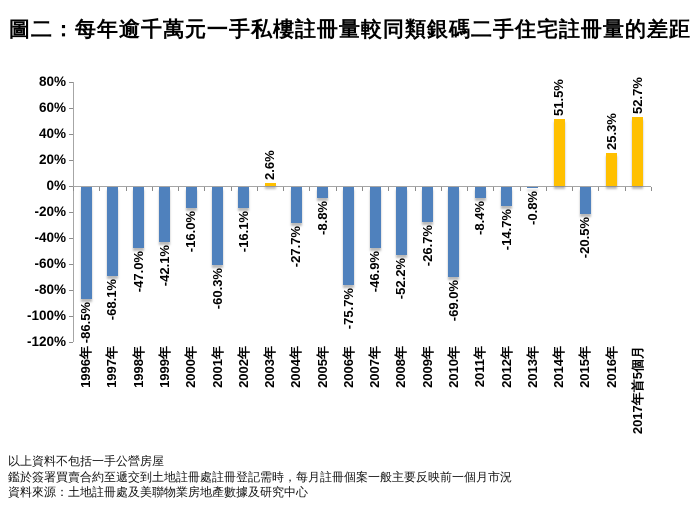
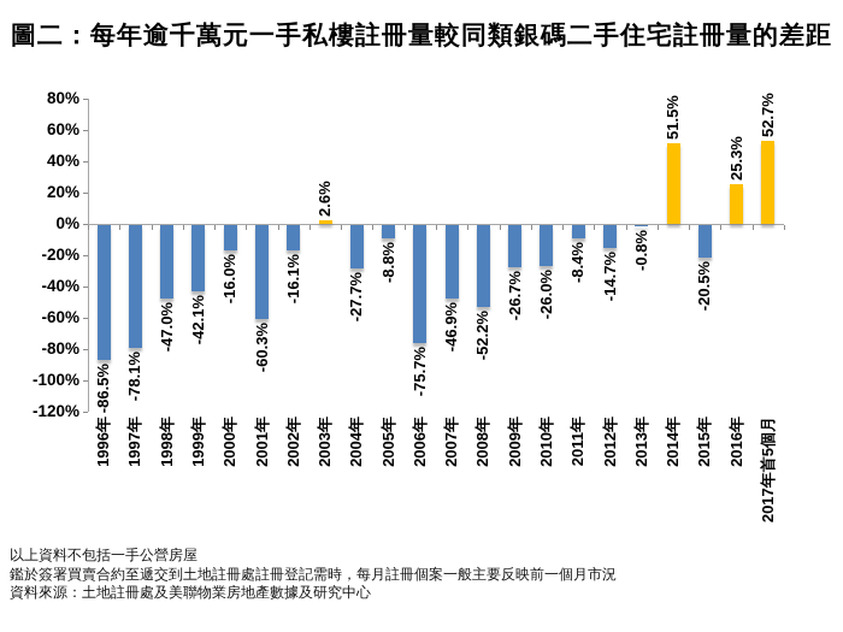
1997年: -68.1% -> -78.1%
2010年: -69.0% -> -26.0%
